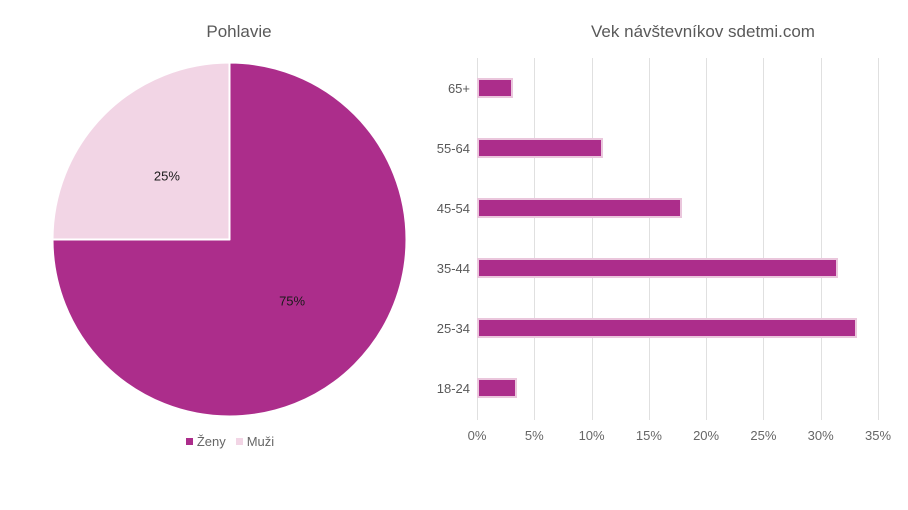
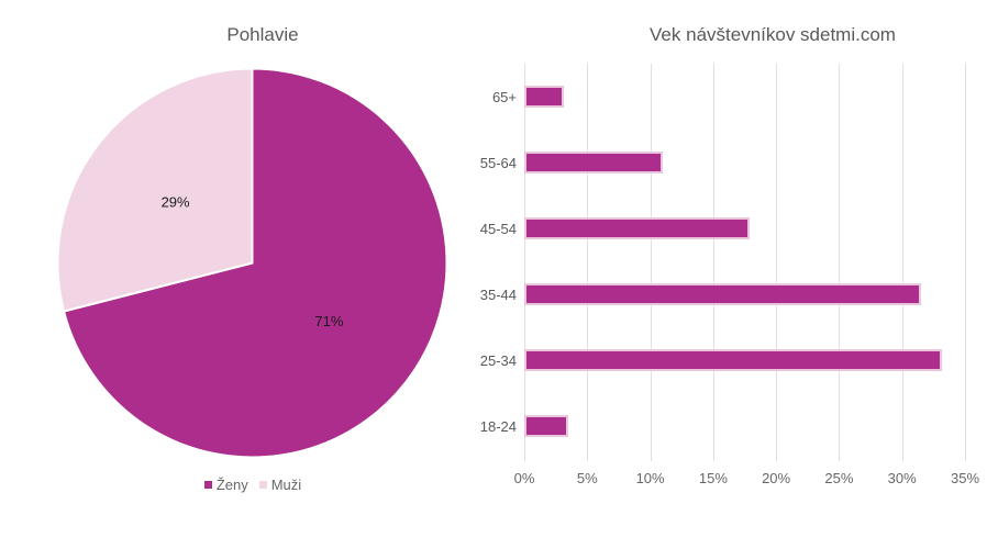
Pohlavie/Ženy: 75% -> 71%
Pohlavie/Muži: 25% -> 29%
